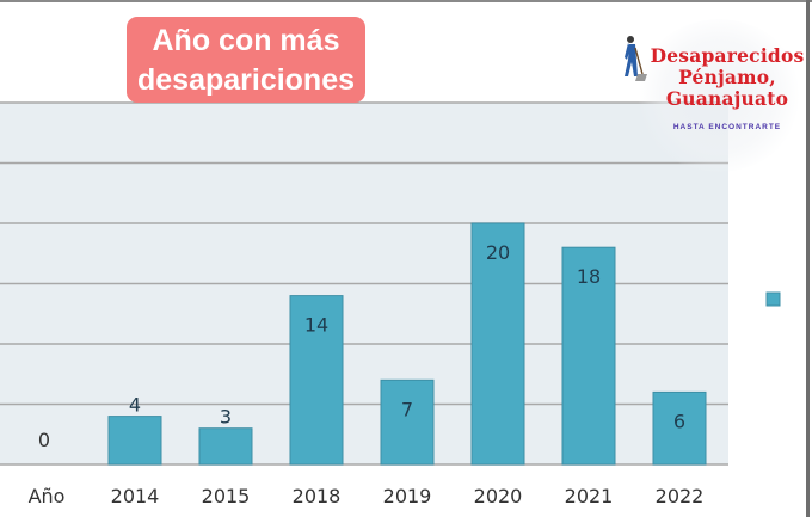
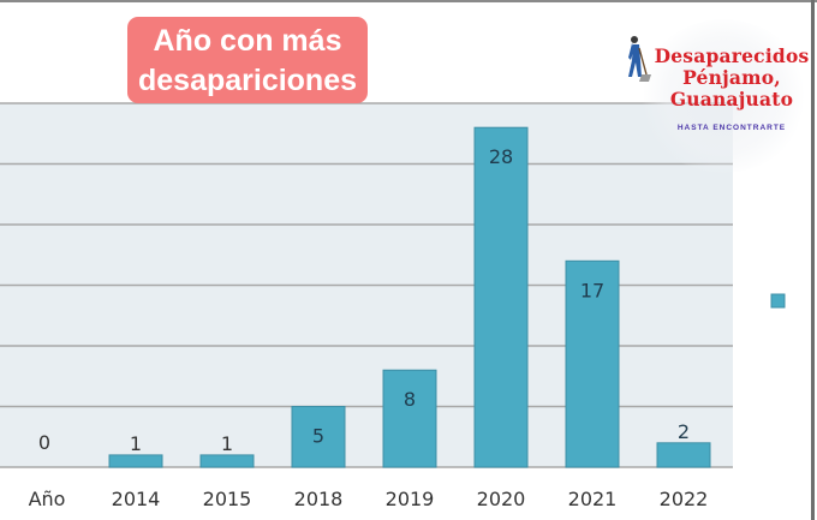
2014: 4 -> 1
2015: 3 -> 1
2018: 14 -> 5
2019: 7 -> 8
2020: 20 -> 28
2021: 18 -> 17
2022: 6 -> 2
